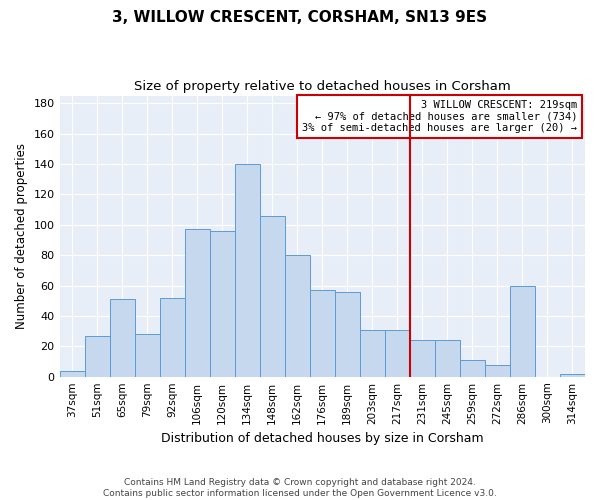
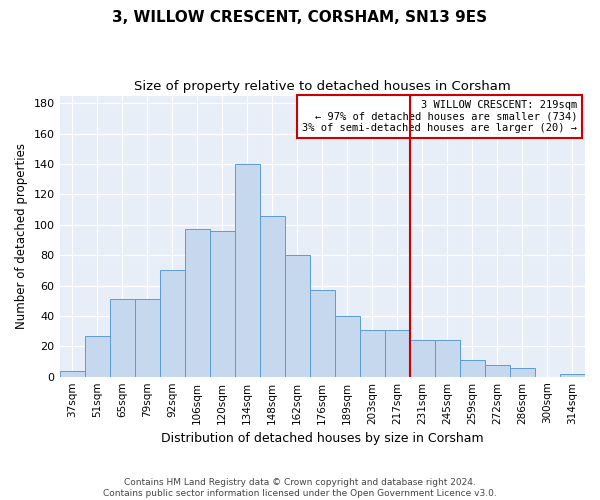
79sqm: 28 -> 51
92sqm: 52 -> 70
189sqm: 56 -> 40
286sqm: 60 -> 6
